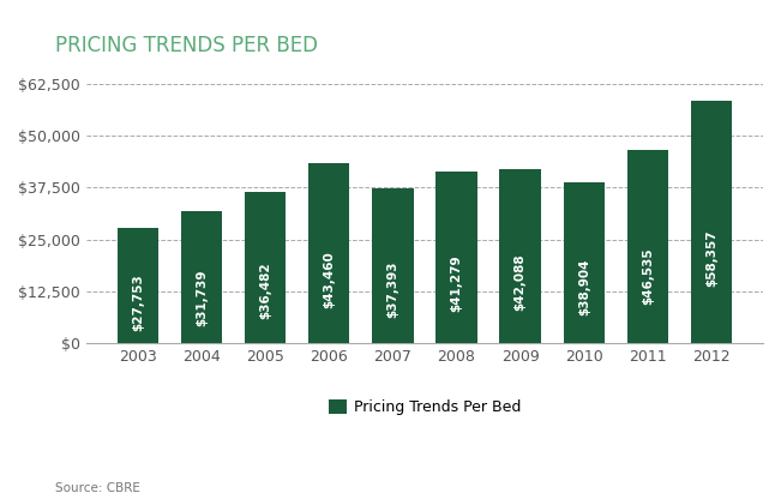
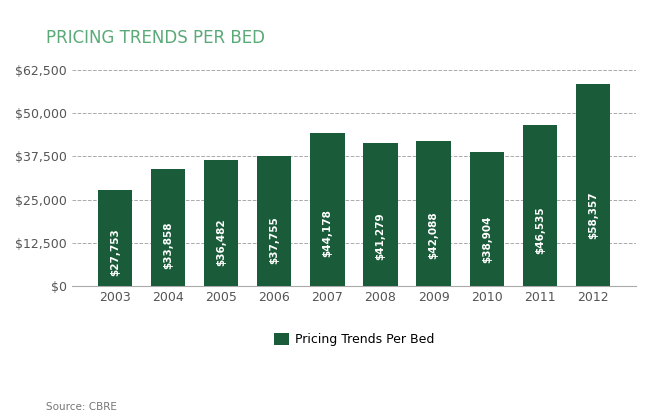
2004: $31,739 -> $33,858
2006: $43,460 -> $37,755
2007: $37,393 -> $44,178
